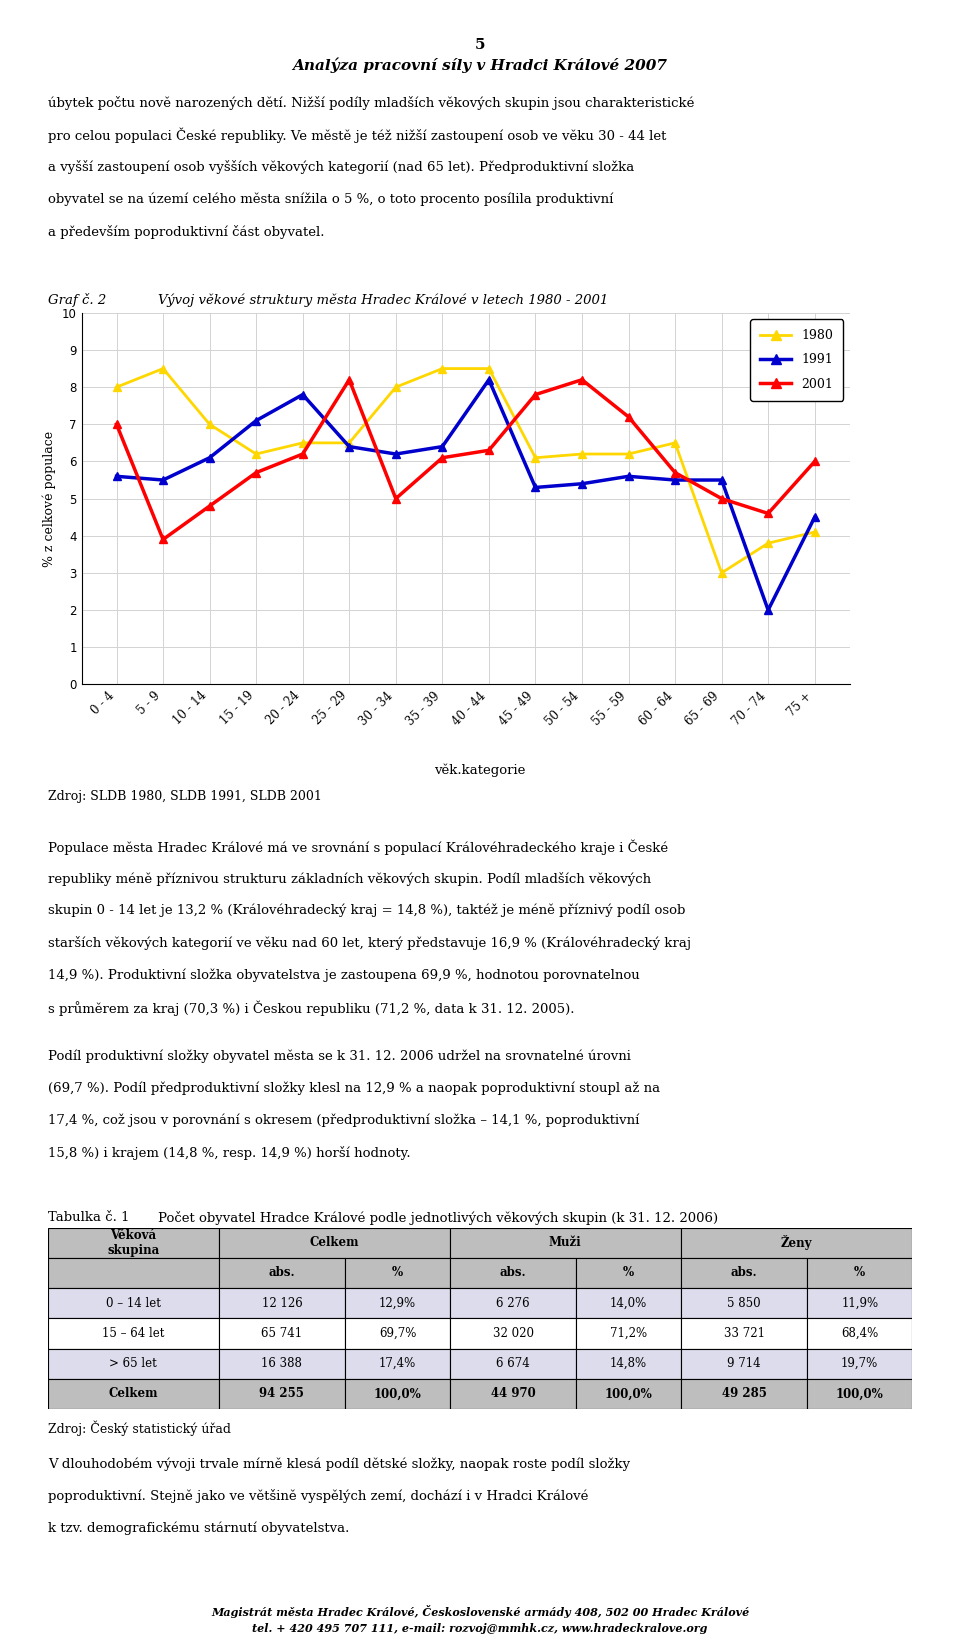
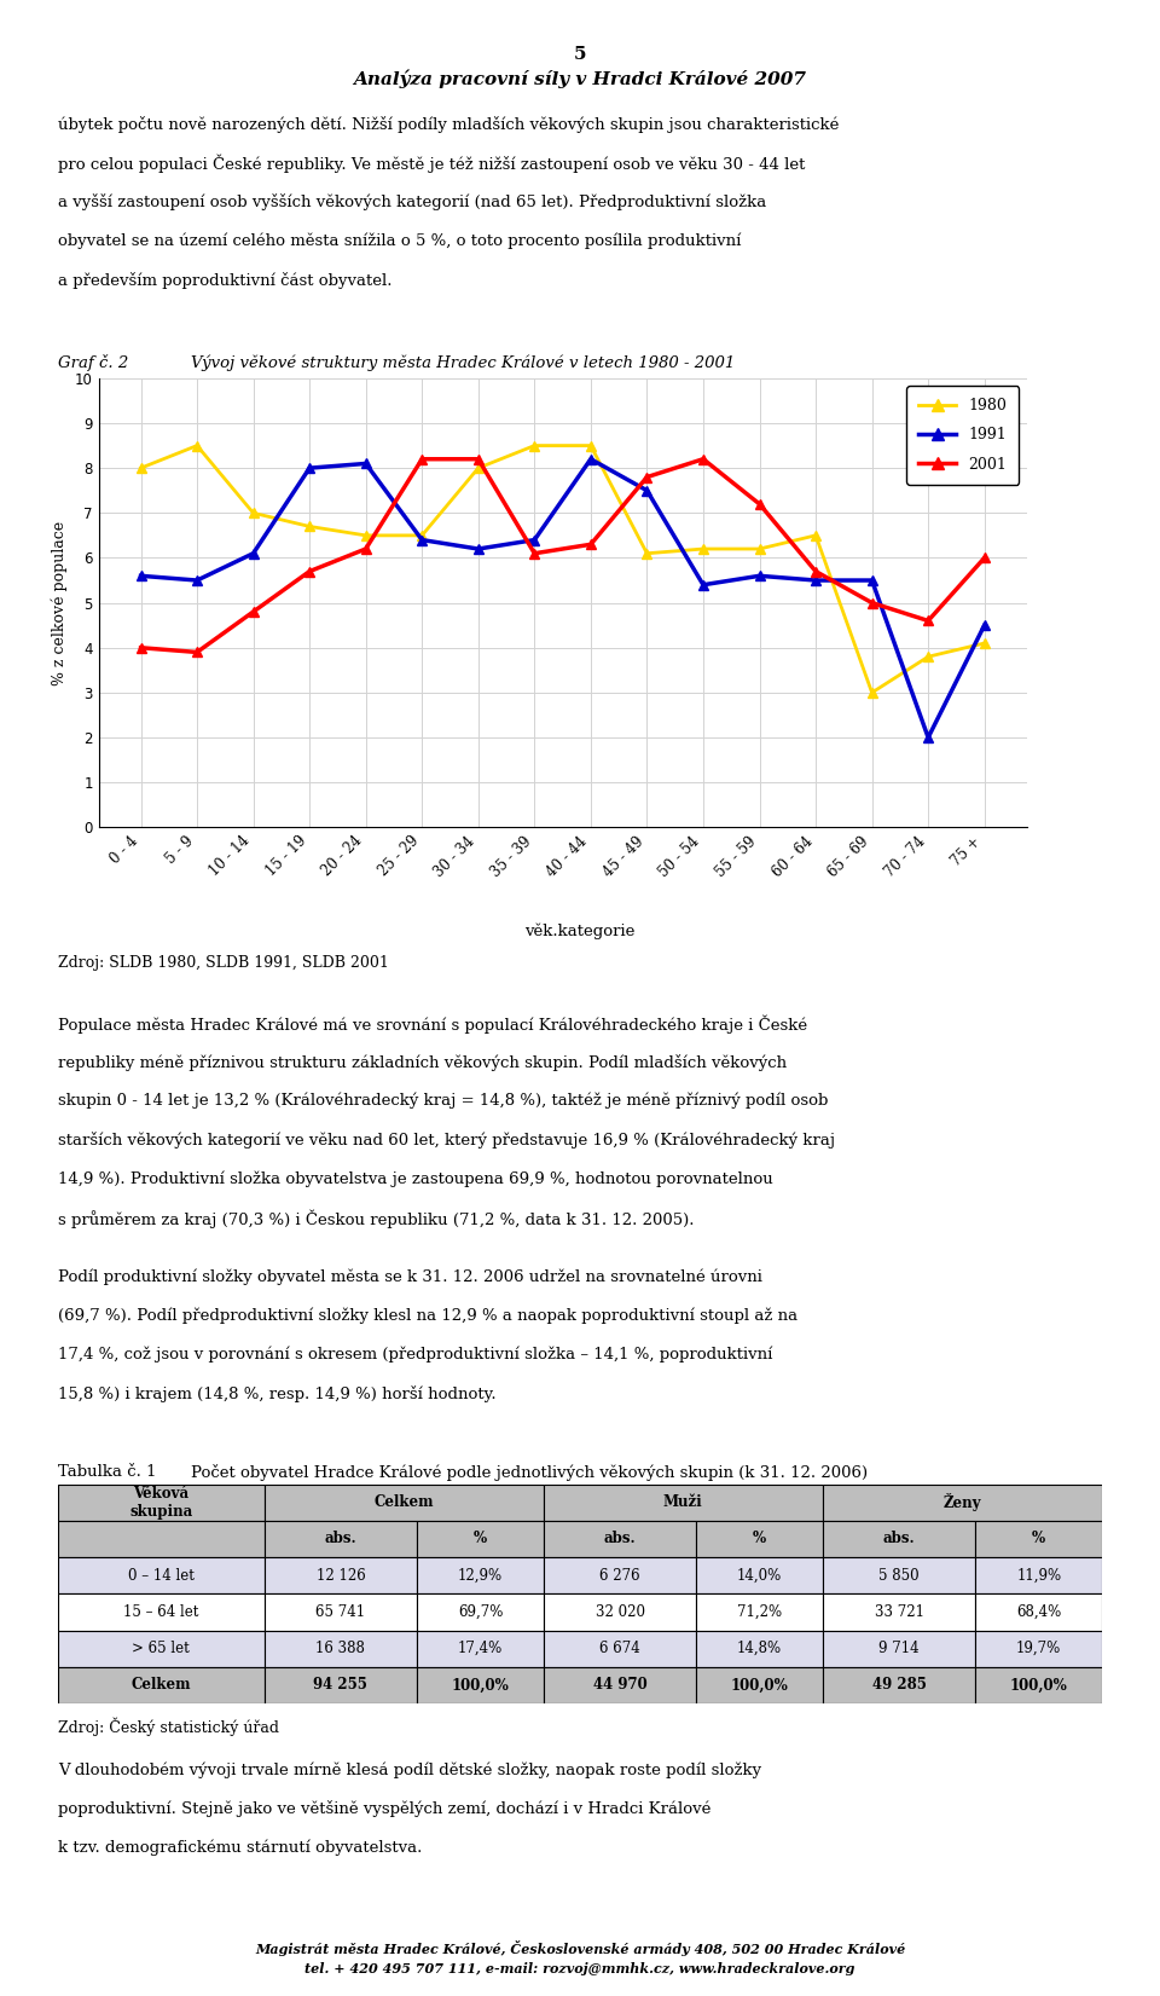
2001/0 - 4: 7.0 -> 4.0
1980/15 - 19: 6.2 -> 6.7
1991/15 - 19: 7.1 -> 8.0
1991/20 - 24: 7.8 -> 8.1
2001/30 - 34: 5.0 -> 8.2
1991/45 - 49: 5.3 -> 7.5
